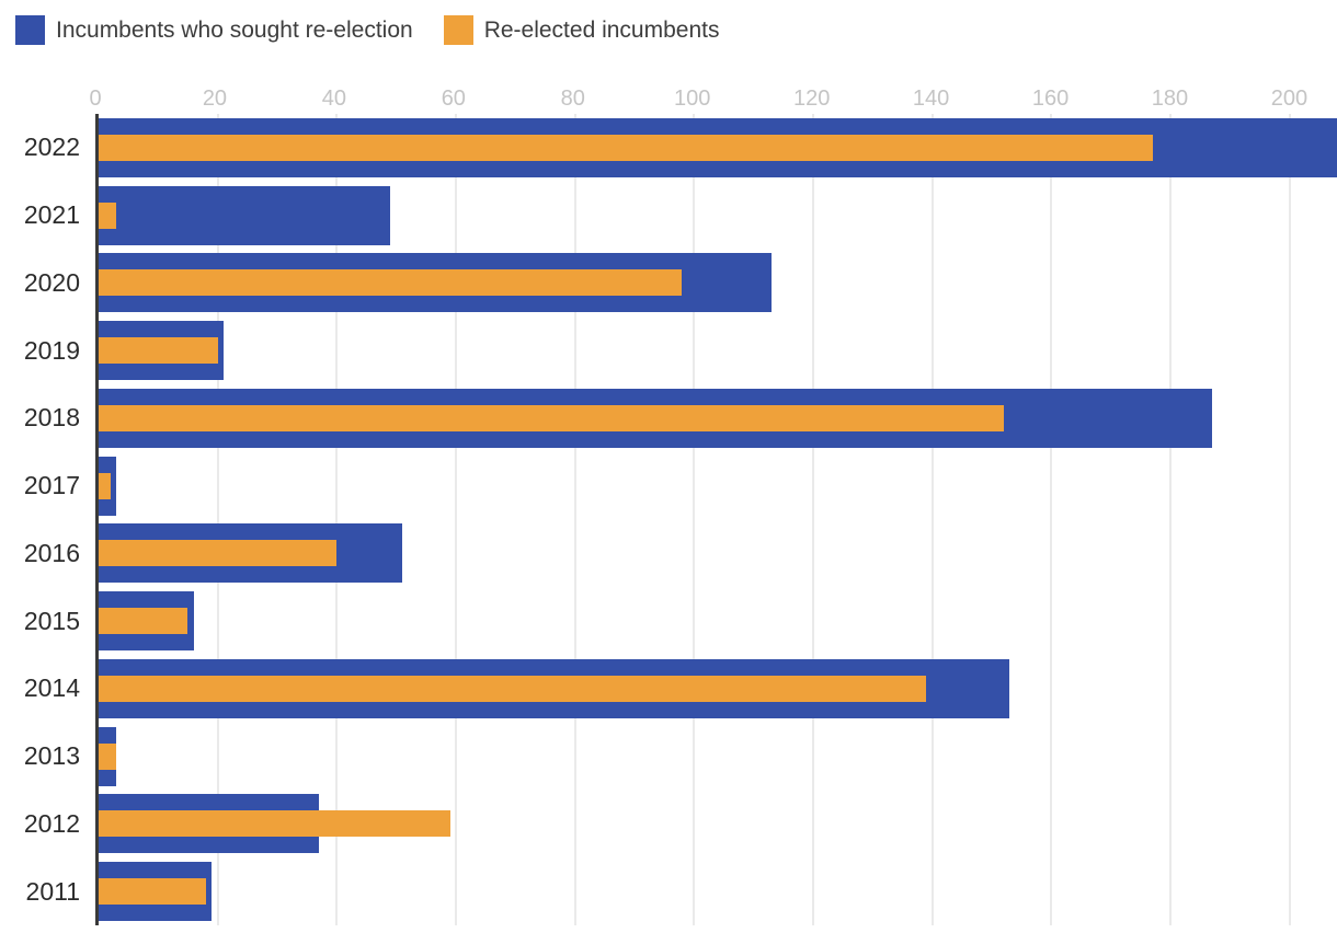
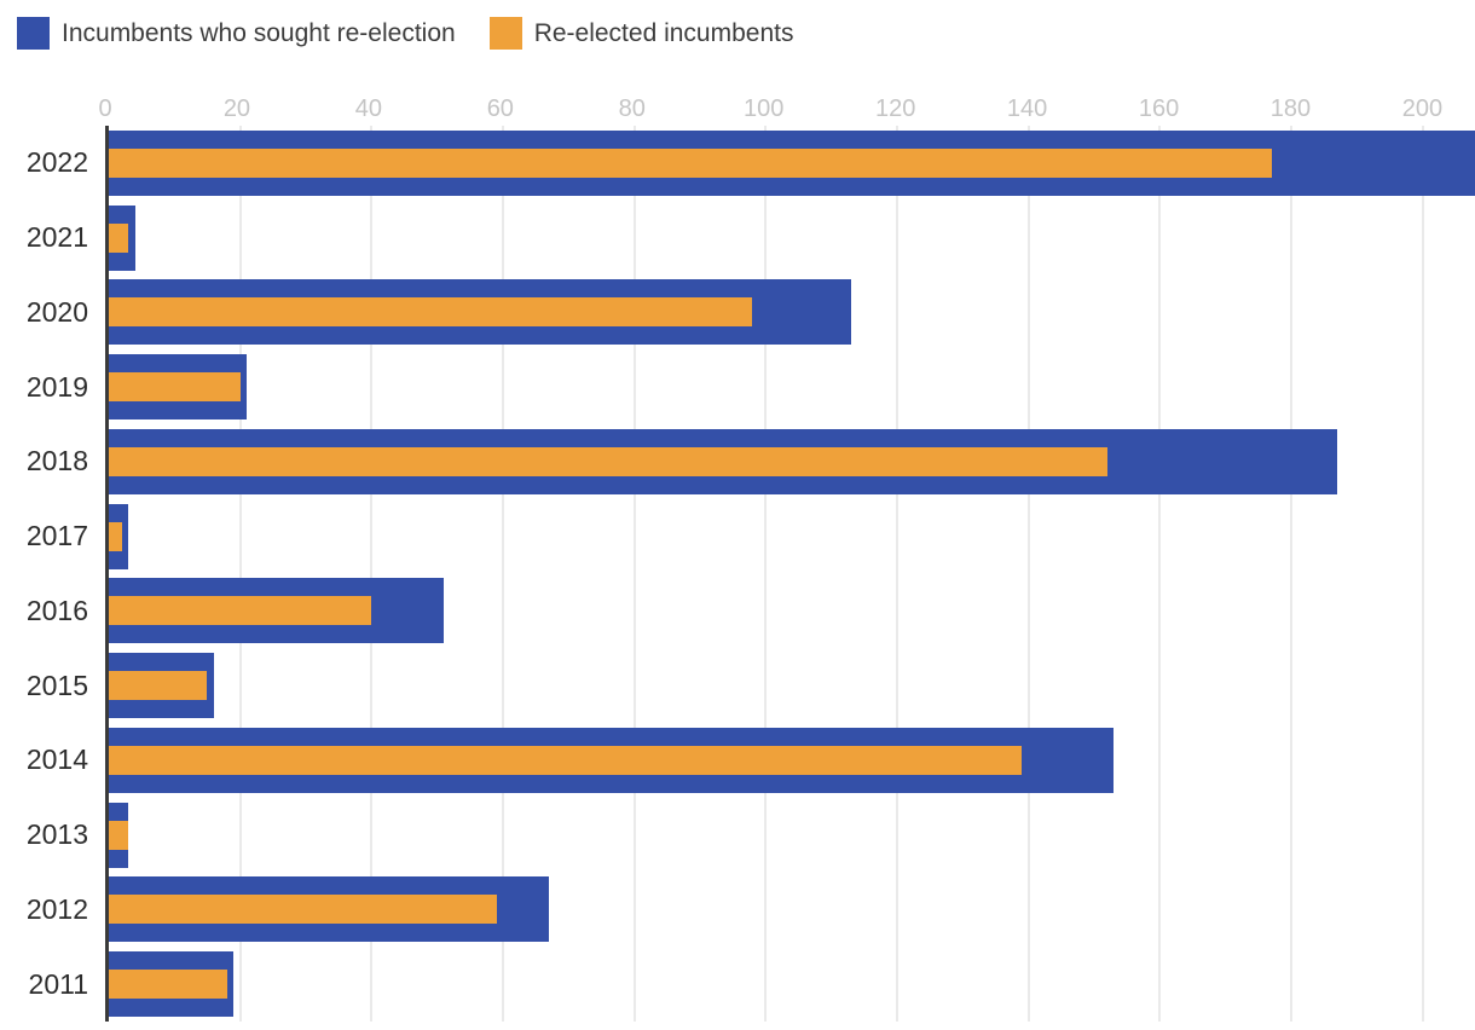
Incumbents who sought re-election/2021: 49 -> 4
Incumbents who sought re-election/2012: 37 -> 67
